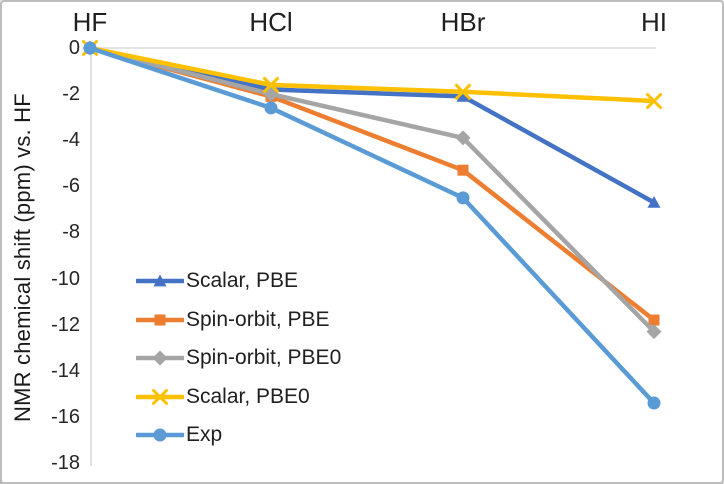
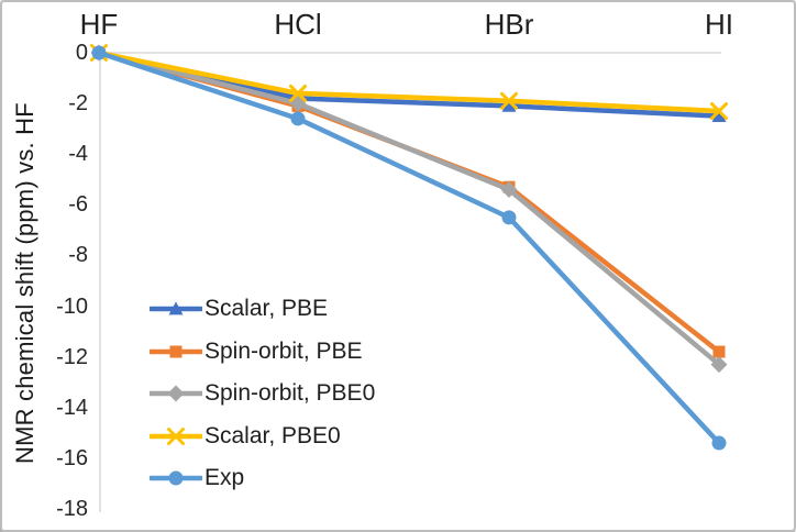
Spin-orbit, PBE0/HBr: -3.9 -> -5.4
Scalar, PBE/HI: -6.7 -> -2.5
